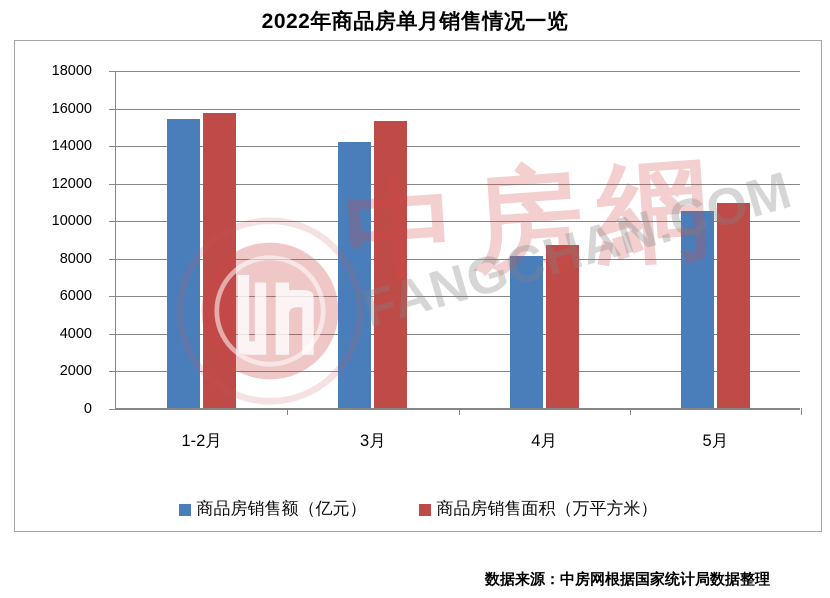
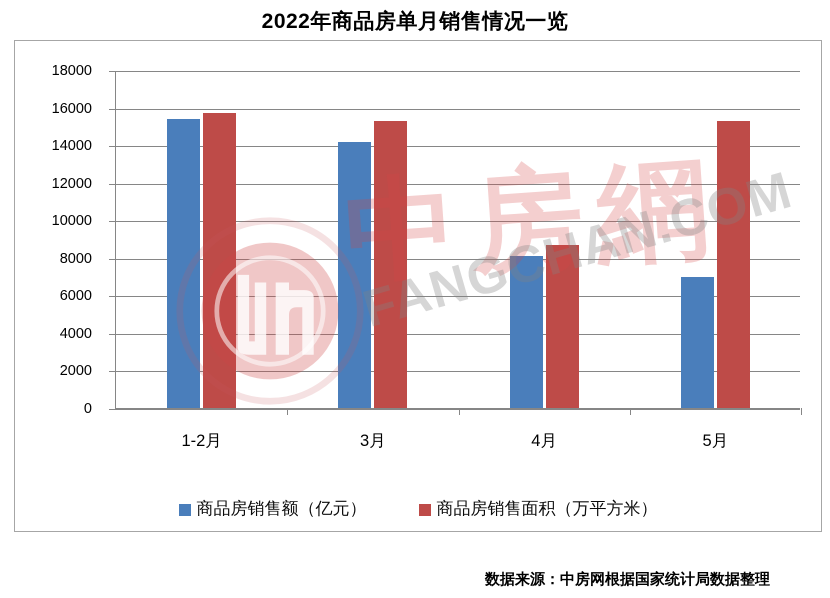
商品房销售额（亿元）/5月: 10500 -> 7000
商品房销售面积（万平方米）/5月: 10900 -> 15300
